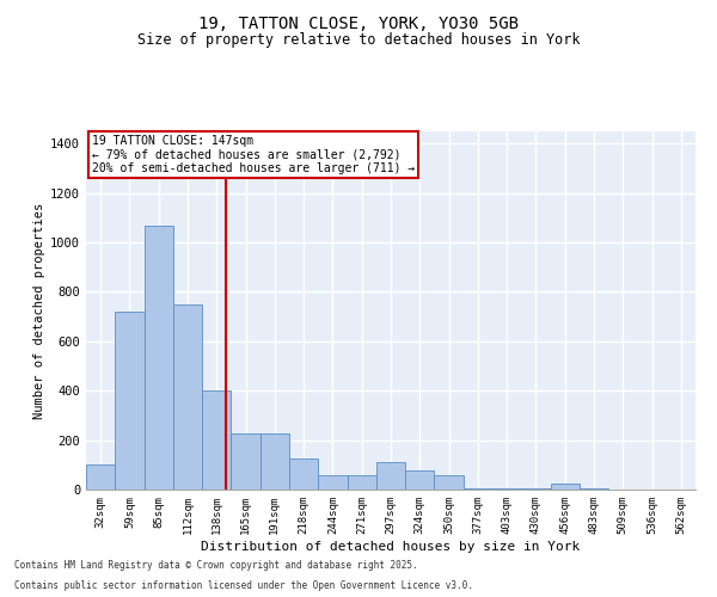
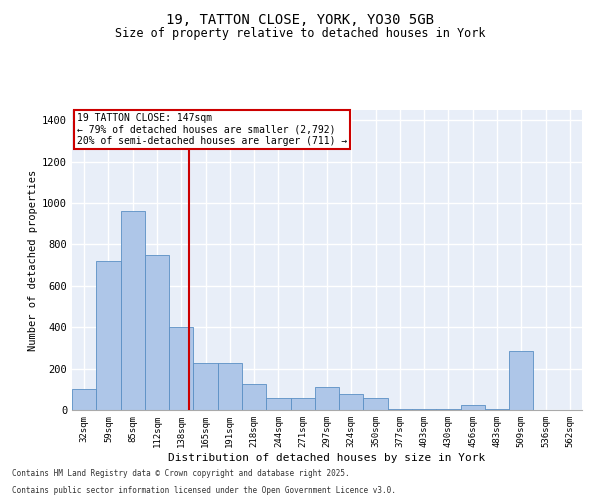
85sqm: 1070 -> 960
509sqm: 2 -> 285
